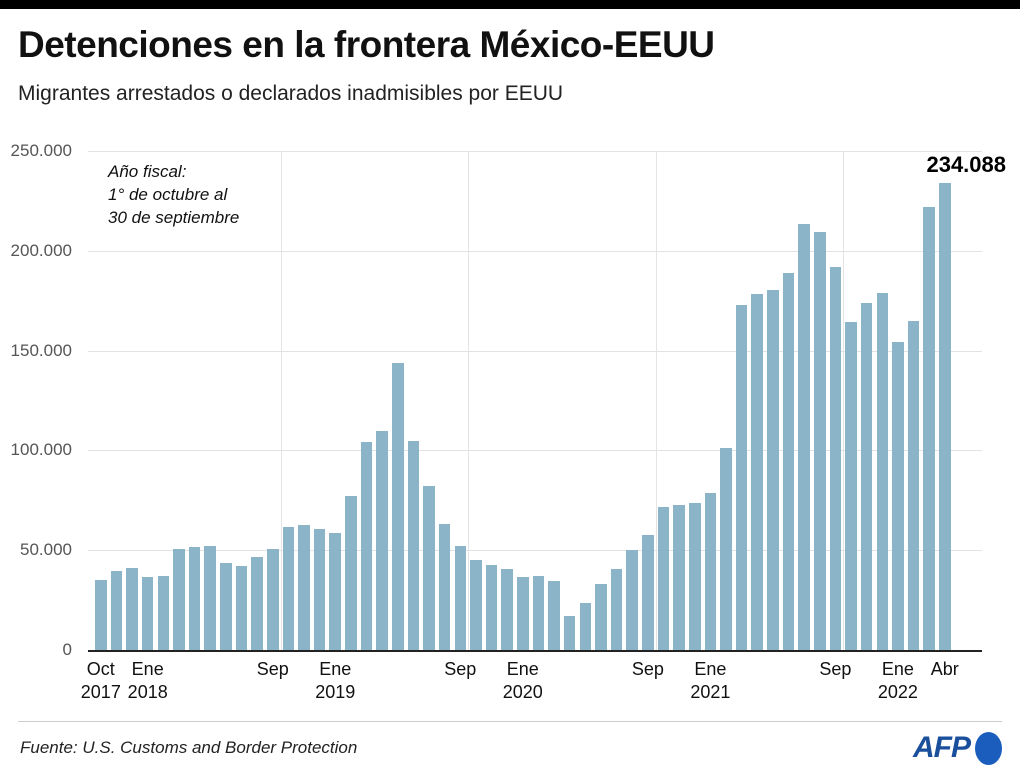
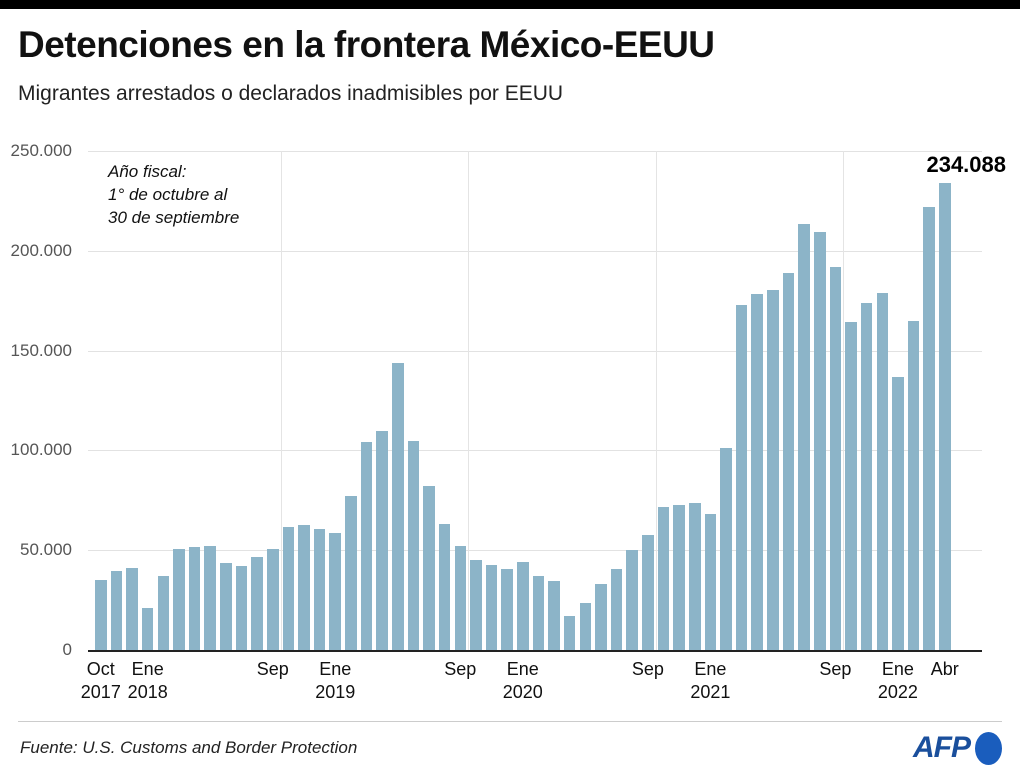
Ene 2018: 36000 -> 21000
Ene 2020: 36000 -> 44000
Ene 2021: 78000 -> 68000
Ene 2022: 154000 -> 137000
